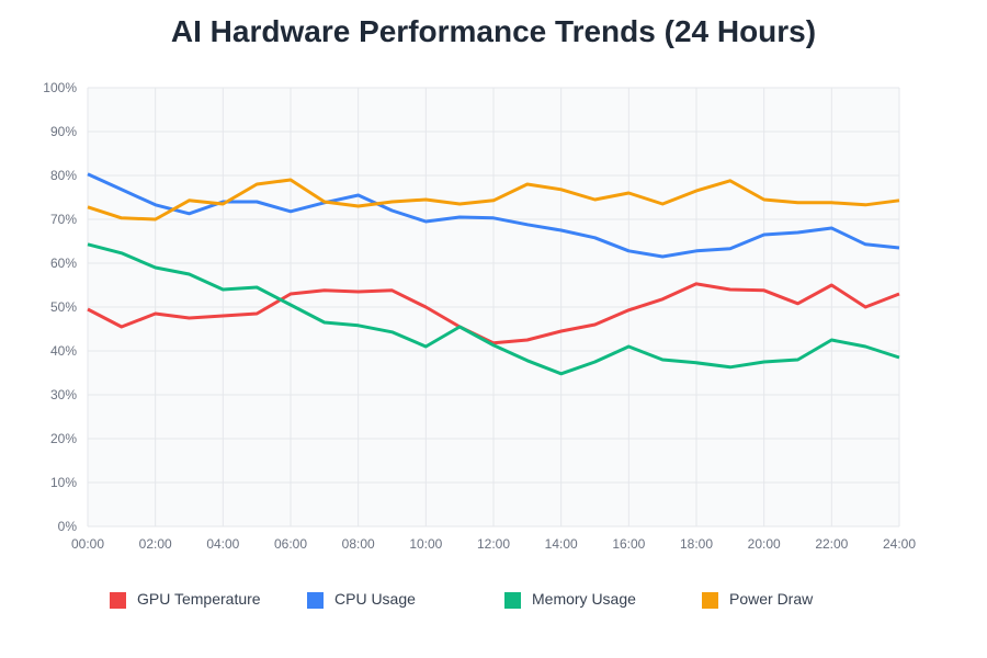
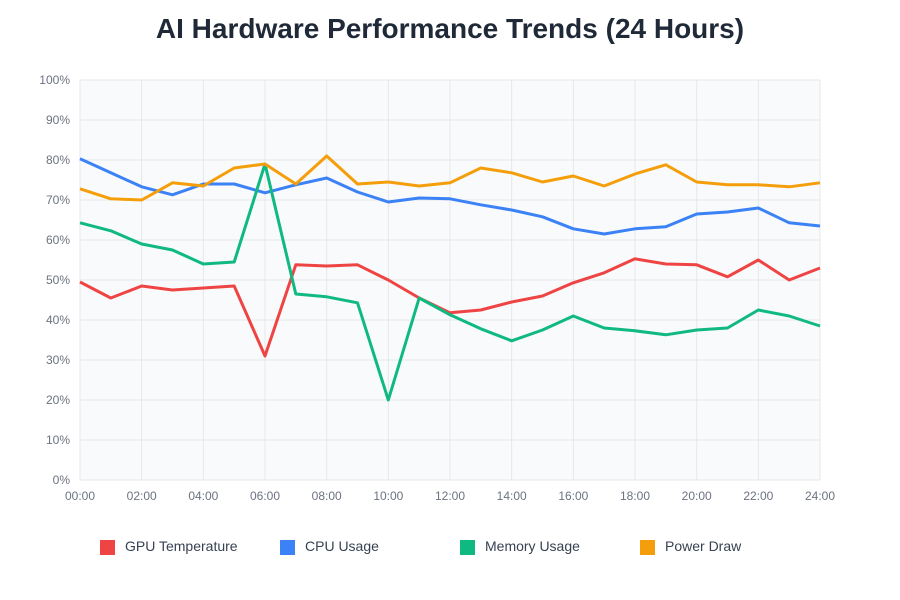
GPU Temperature/06:00: 53% -> 31%
Memory Usage/06:00: 50% -> 79%
Power Draw/08:00: 73% -> 81%
Memory Usage/10:00: 41% -> 20%
